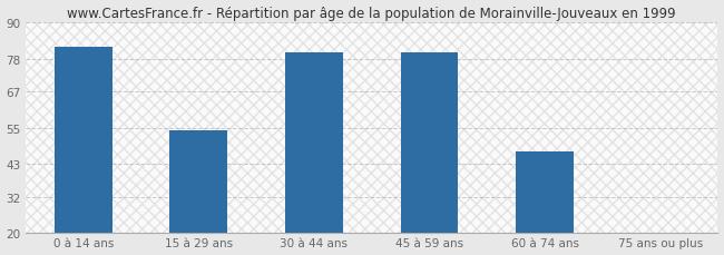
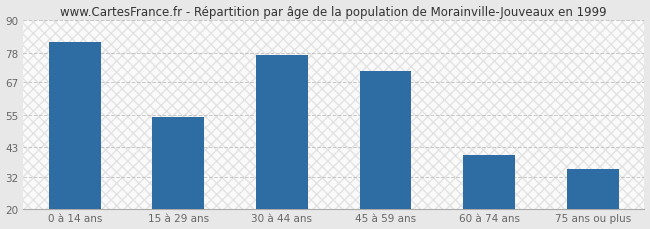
30 à 44 ans: 80 -> 77
45 à 59 ans: 80 -> 71
60 à 74 ans: 47 -> 40
75 ans ou plus: 20 -> 35
